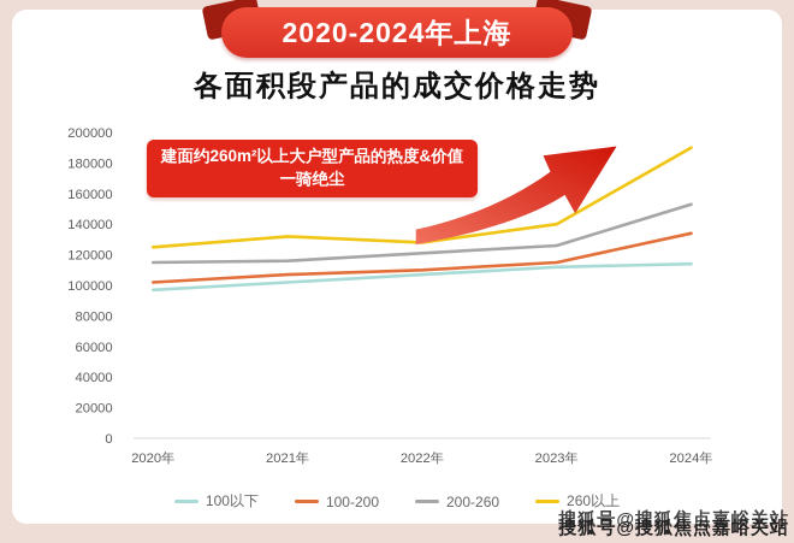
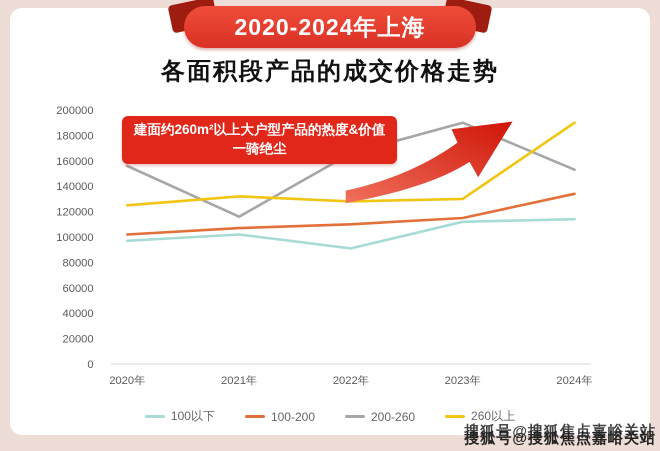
200-260/2020年: 115000 -> 156000
100以下/2022年: 107000 -> 91000
200-260/2022年: 121000 -> 166000
200-260/2023年: 126000 -> 190000
260以上/2023年: 140000 -> 130000
